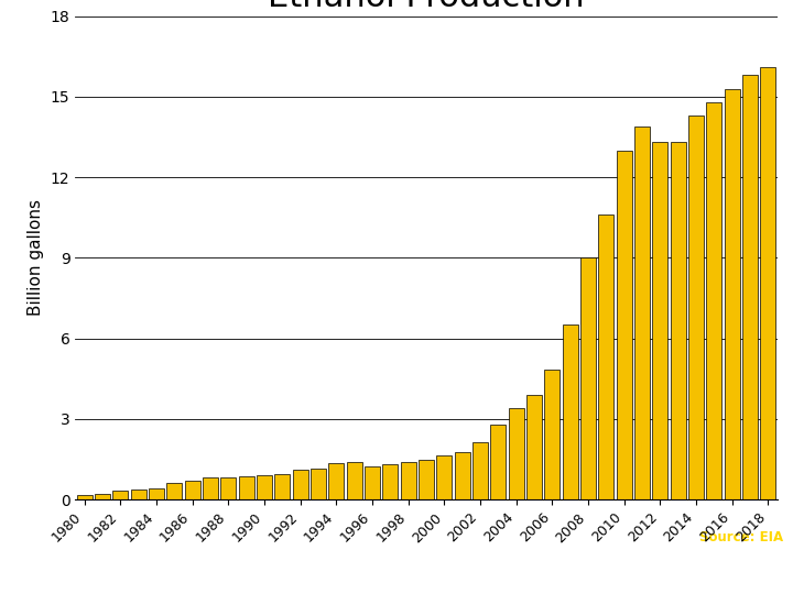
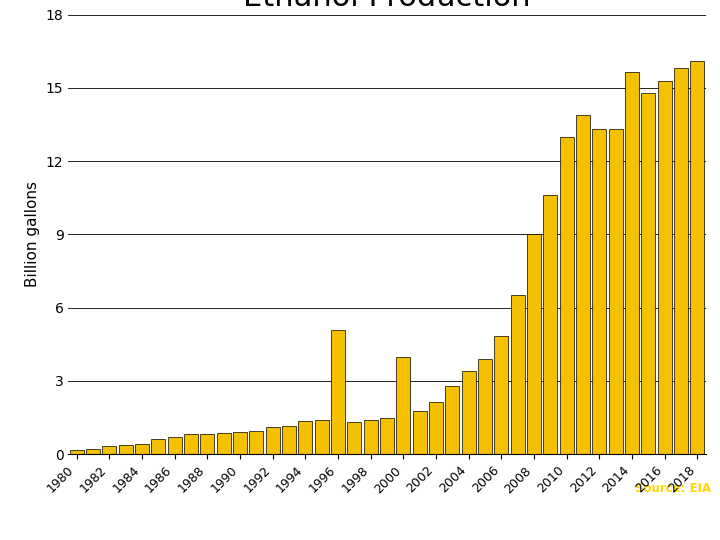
1996: 1.25 -> 5.10
2000: 1.63 -> 4.00
2014: 14.30 -> 15.65
